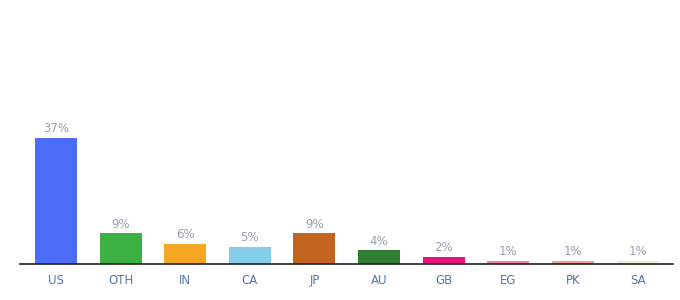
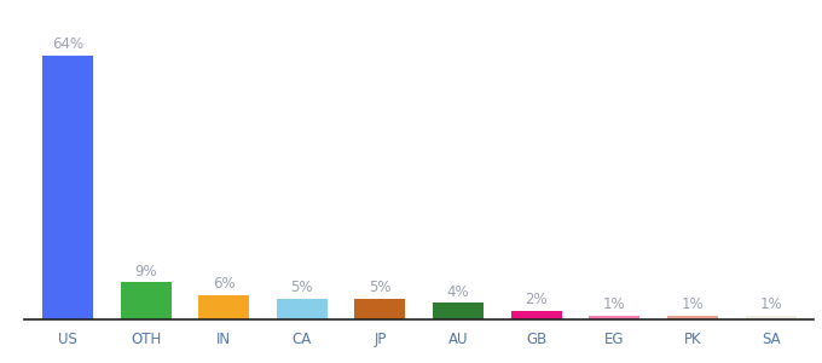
US: 37% -> 64%
JP: 9% -> 5%
